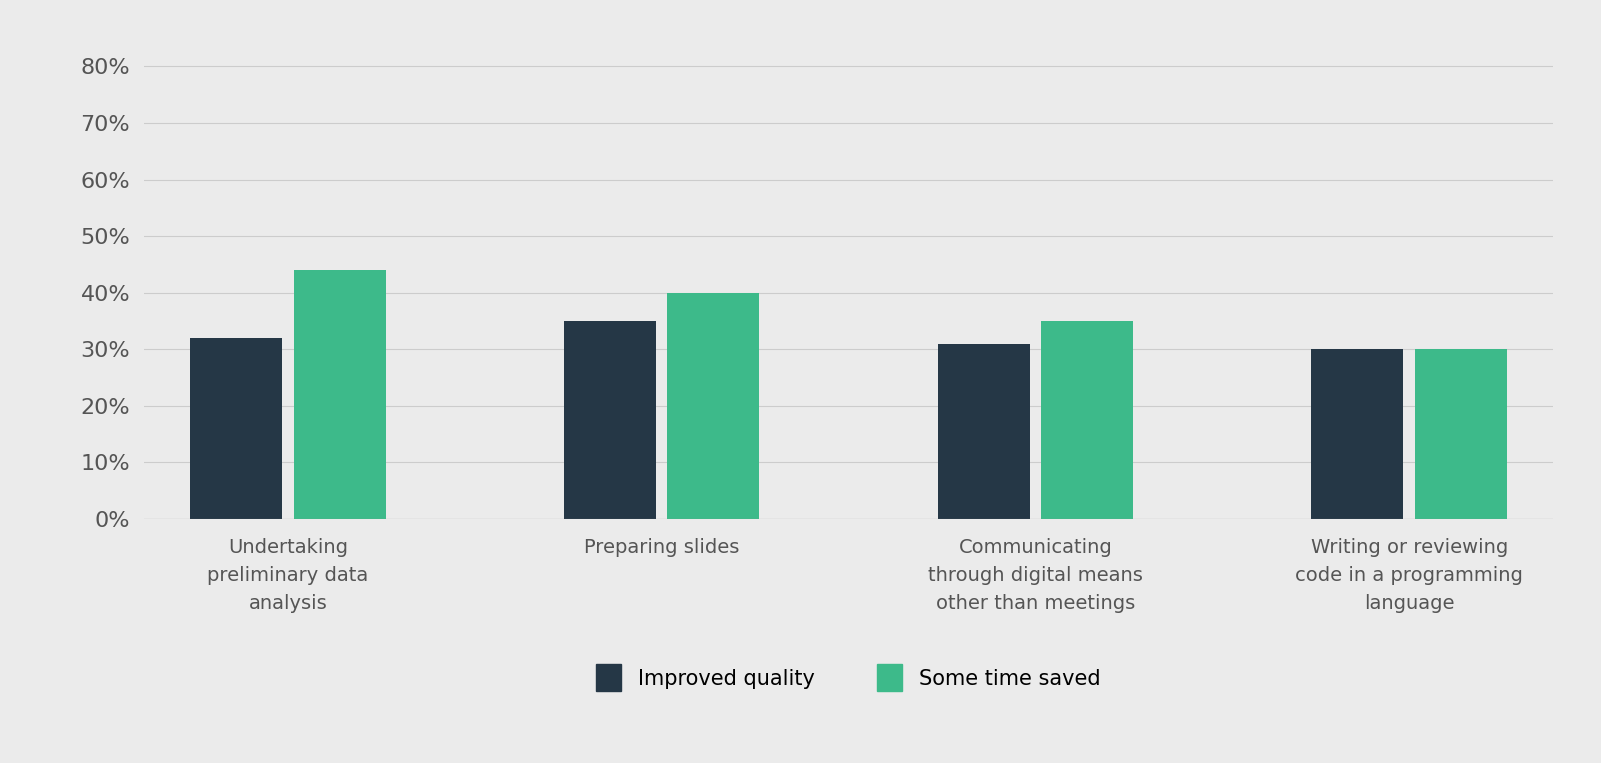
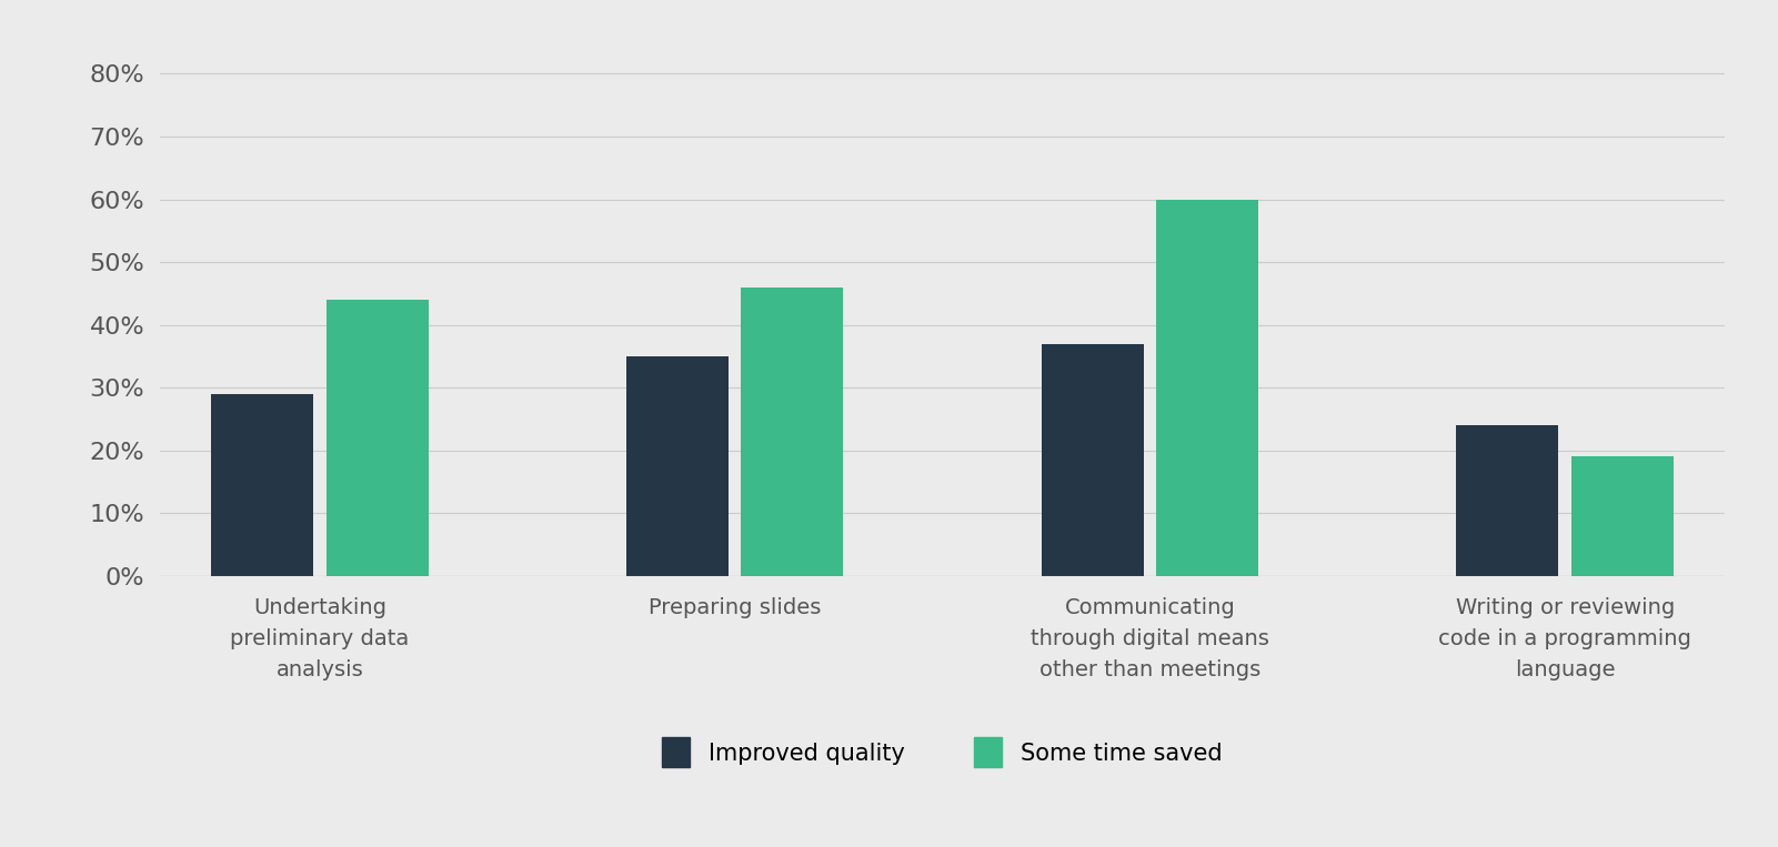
Improved quality/Undertaking preliminary data analysis: 32% -> 29%
Some time saved/Preparing slides: 40% -> 46%
Improved quality/Communicating through digital means other than meetings: 31% -> 37%
Some time saved/Communicating through digital means other than meetings: 35% -> 60%
Improved quality/Writing or reviewing code in a programming language: 30% -> 24%
Some time saved/Writing or reviewing code in a programming language: 30% -> 19%
